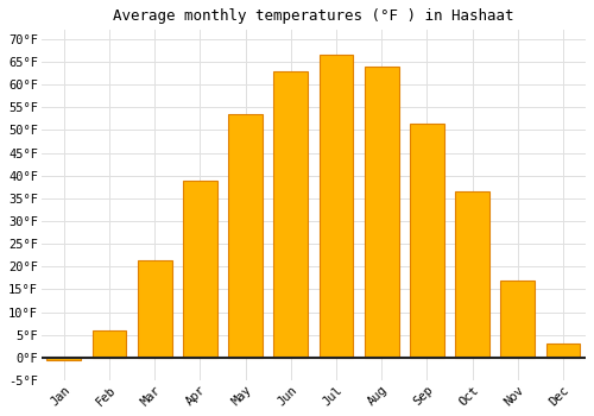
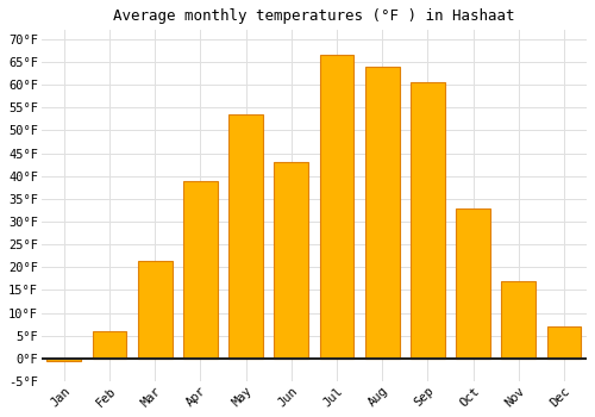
Jun: 63.0°F -> 43.0°F
Sep: 51.5°F -> 60.5°F
Oct: 36.5°F -> 33.0°F
Dec: 3.0°F -> 7.0°F
